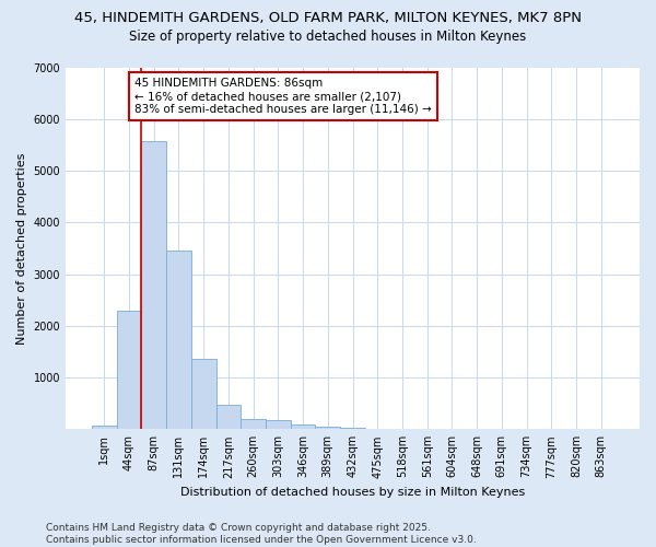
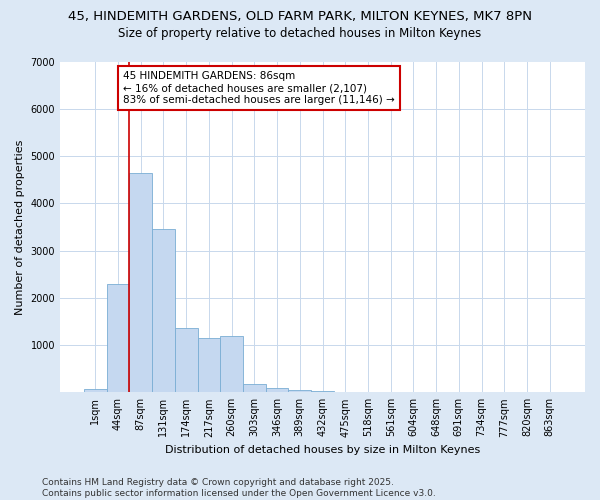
87sqm: 5580 -> 4650
217sqm: 470 -> 1150
260sqm: 200 -> 1200
